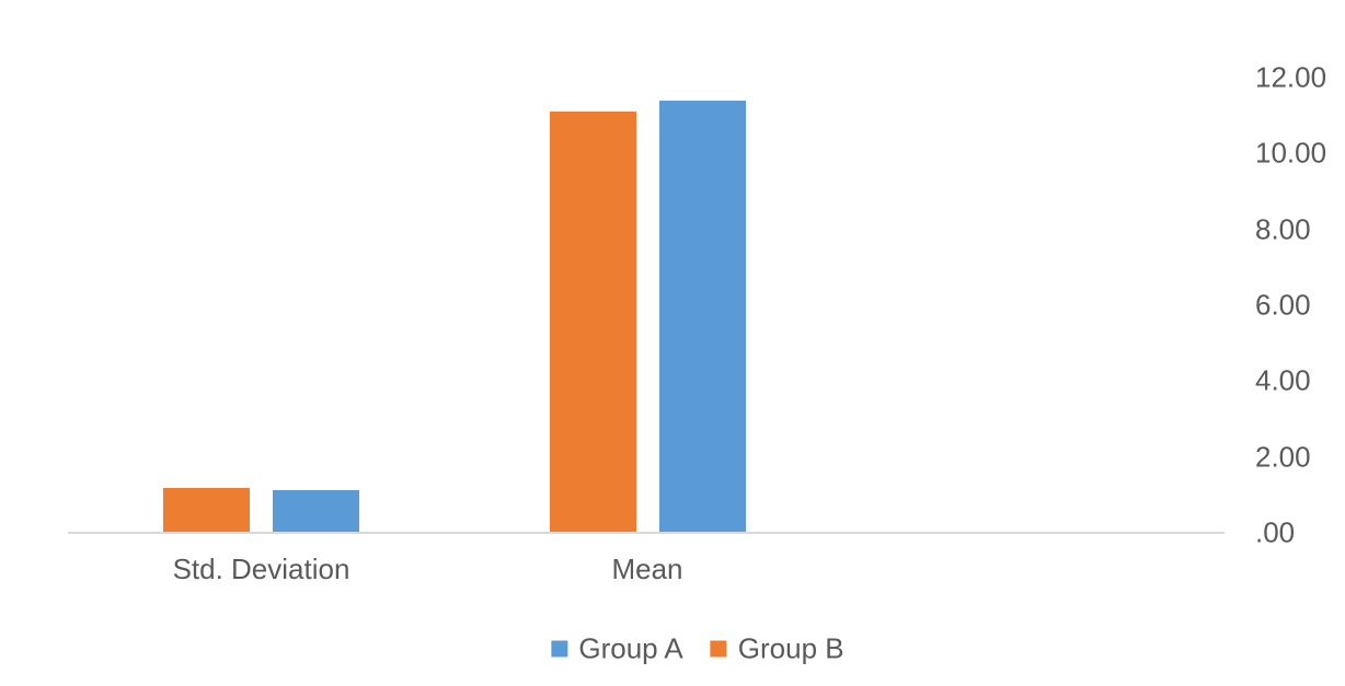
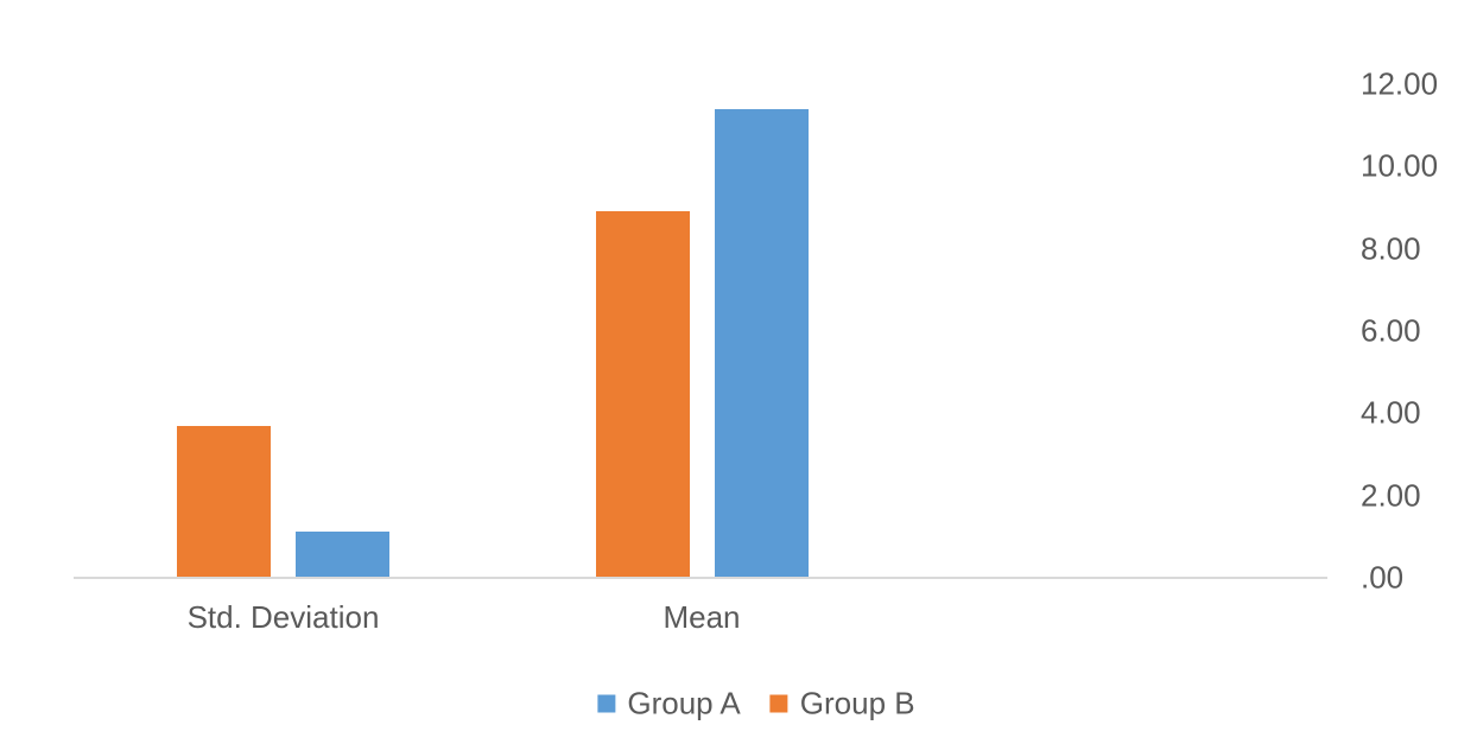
Group B/Std. Deviation: 1.2 -> 3.7
Group B/Mean: 11.1 -> 8.9
